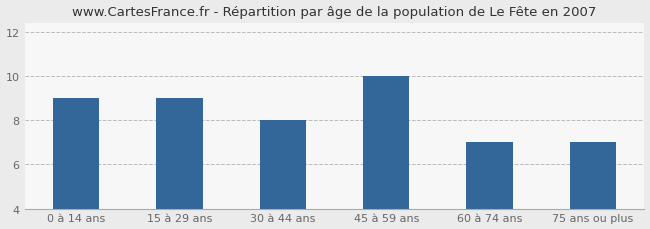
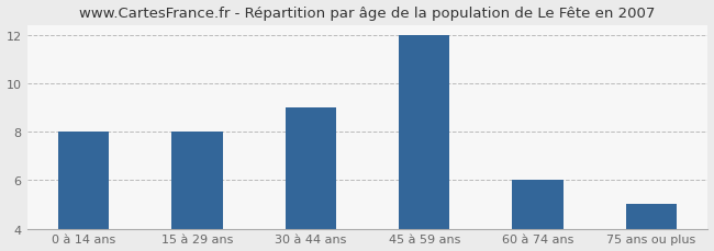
0 à 14 ans: 9 -> 8
15 à 29 ans: 9 -> 8
30 à 44 ans: 8 -> 9
45 à 59 ans: 10 -> 12
60 à 74 ans: 7 -> 6
75 ans ou plus: 7 -> 5
